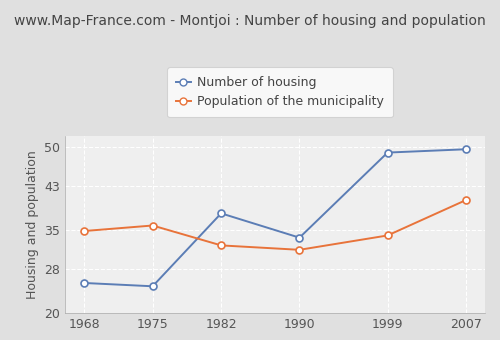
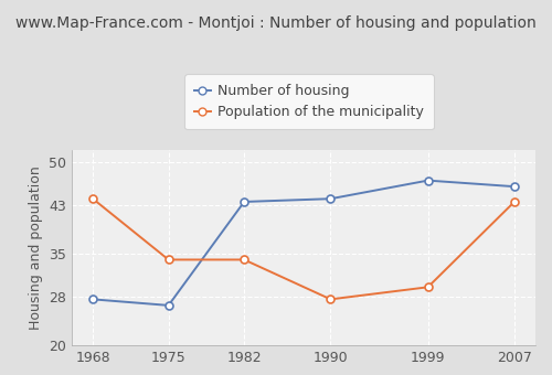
Number of housing/1968: 25.4 -> 27.5
Population of the municipality/1968: 34.8 -> 44.0
Number of housing/1975: 24.8 -> 26.5
Population of the municipality/1975: 35.8 -> 34.0
Number of housing/1982: 38.0 -> 43.5
Population of the municipality/1982: 32.2 -> 34.0
Number of housing/1990: 33.6 -> 44.0
Population of the municipality/1990: 31.4 -> 27.5
Number of housing/1999: 49.0 -> 47.0
Population of the municipality/1999: 34.0 -> 29.5
Number of housing/2007: 49.6 -> 46.0
Population of the municipality/2007: 40.4 -> 43.5
